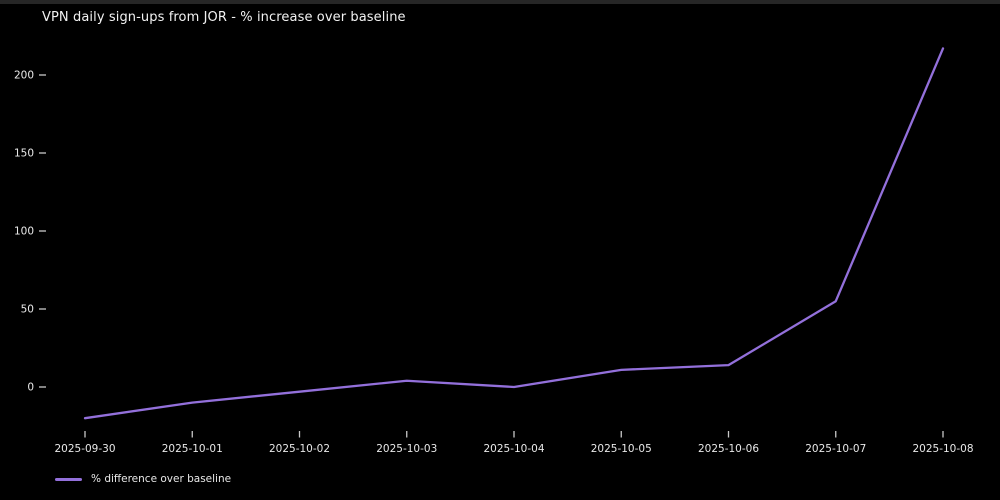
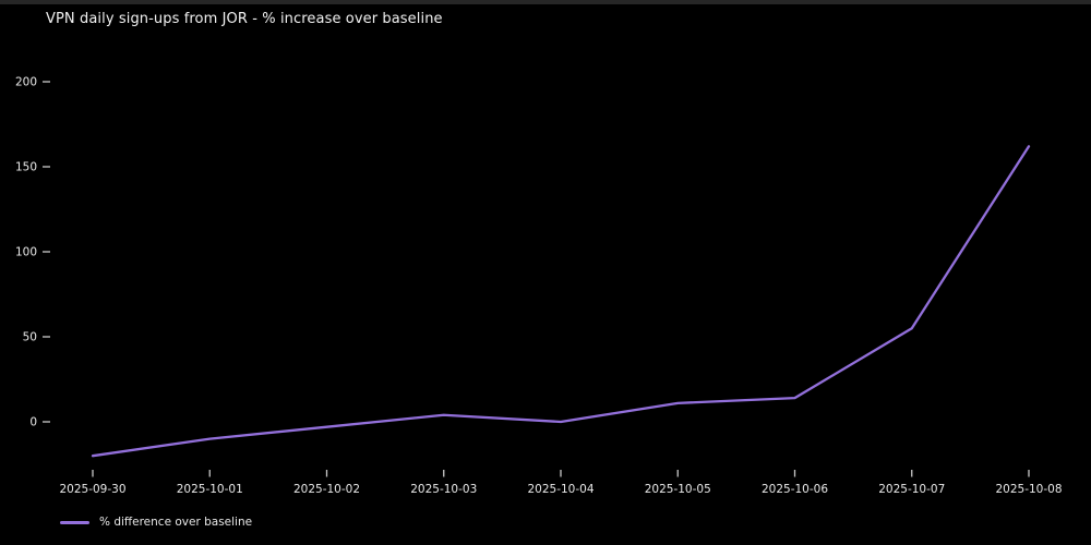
2025-10-08: 217 -> 162
